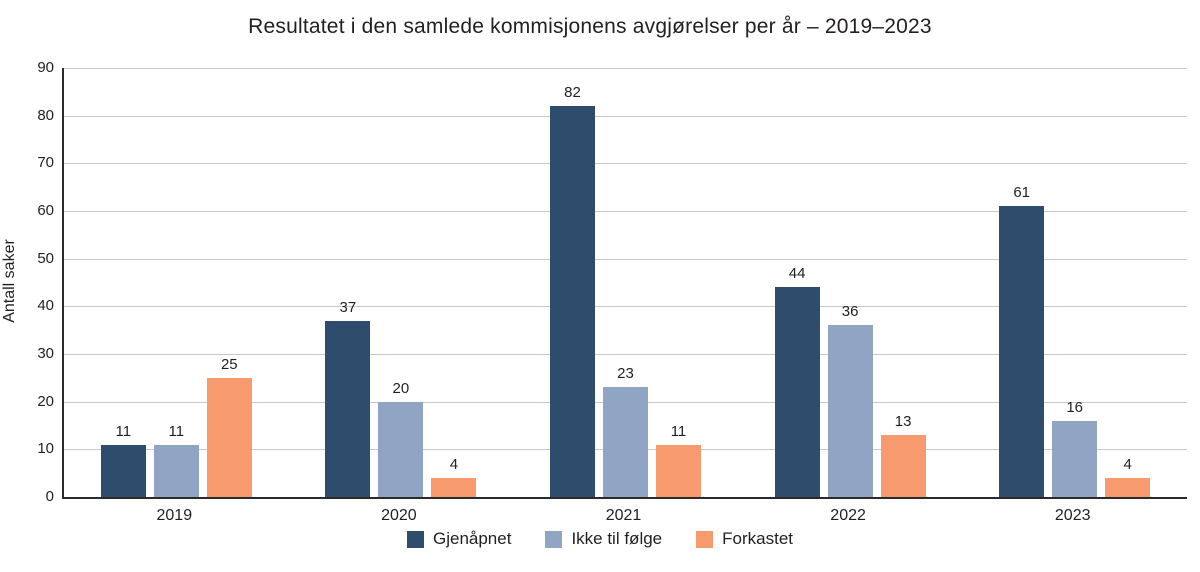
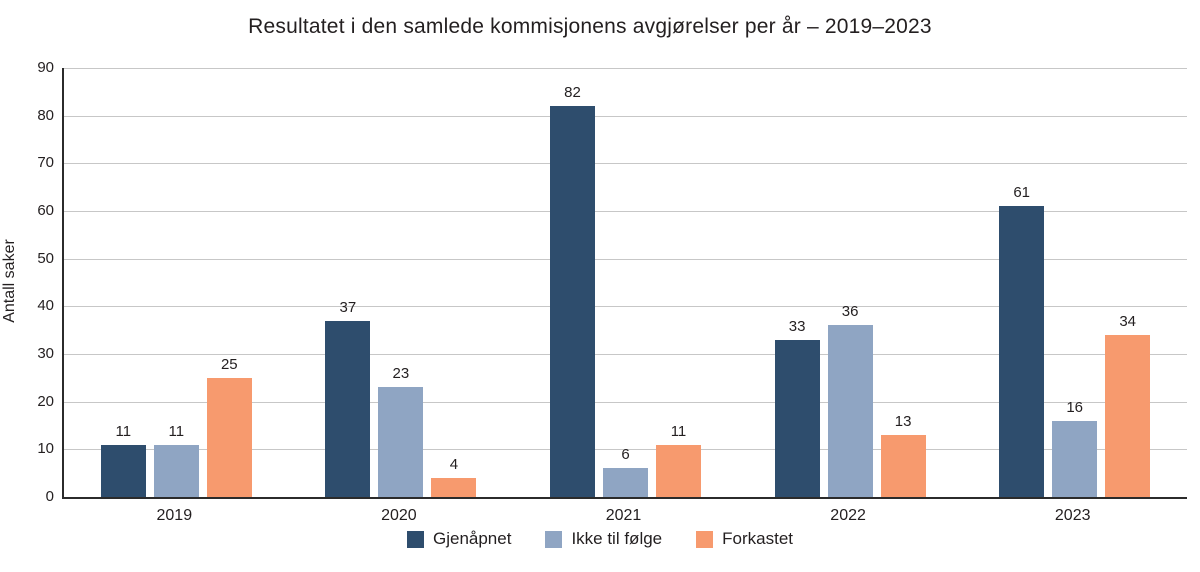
Ikke til følge/2020: 20 -> 23
Ikke til følge/2021: 23 -> 6
Gjenåpnet/2022: 44 -> 33
Forkastet/2023: 4 -> 34
